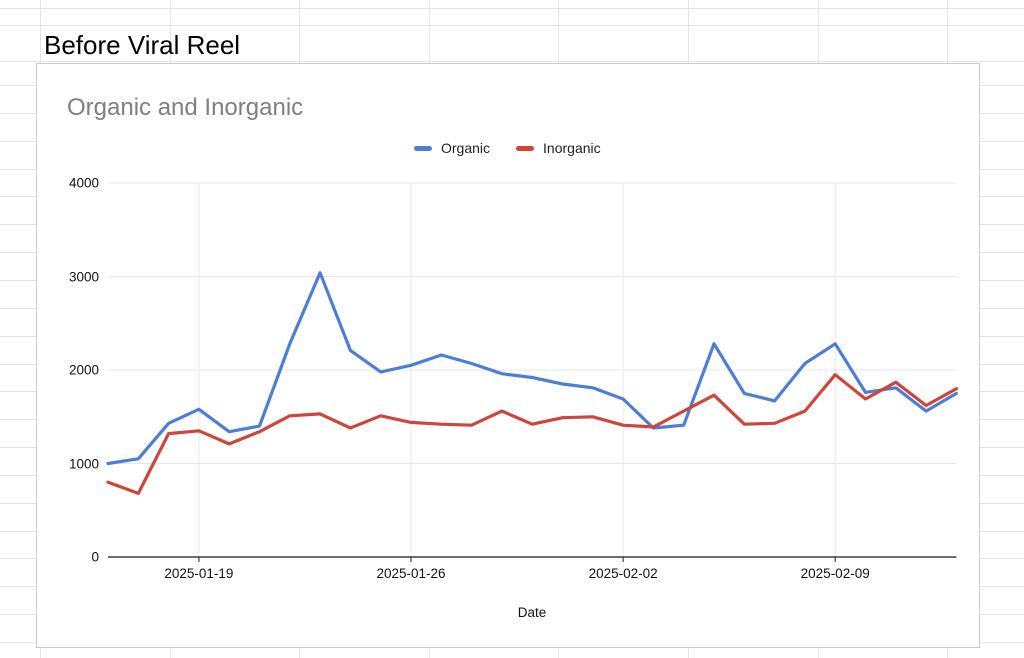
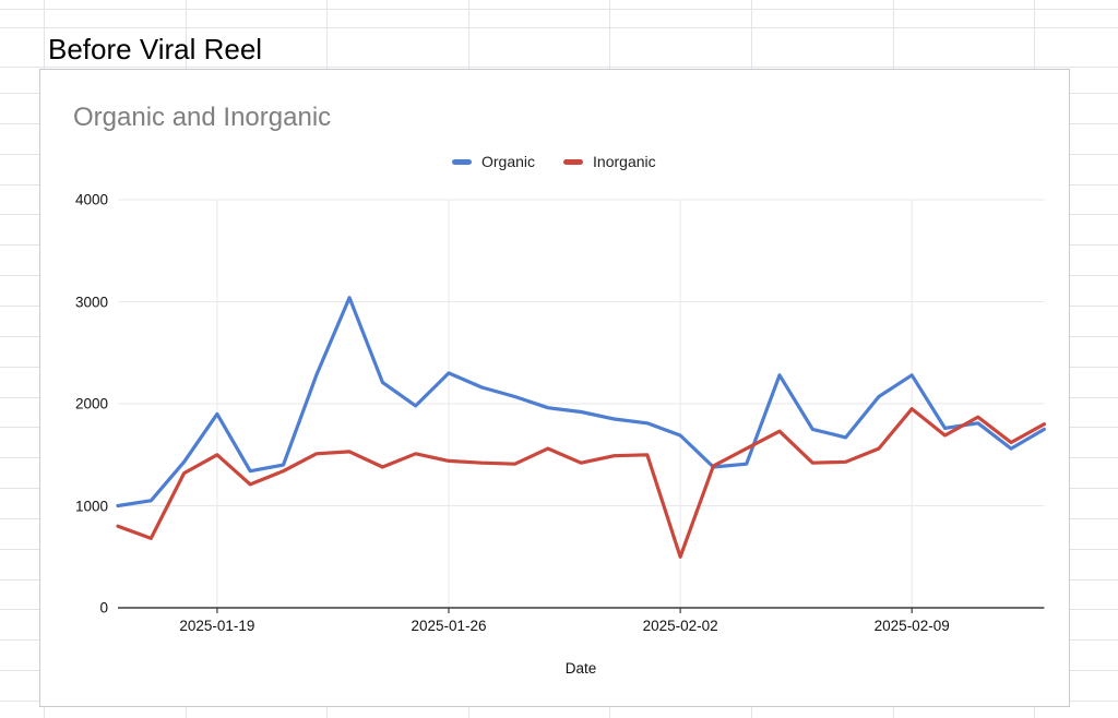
Organic/2025-01-19: 1600 -> 1900
Inorganic/2025-01-19: 1400 -> 1500
Organic/2025-01-26: 2000 -> 2300
Inorganic/2025-02-02: 1400 -> 500
